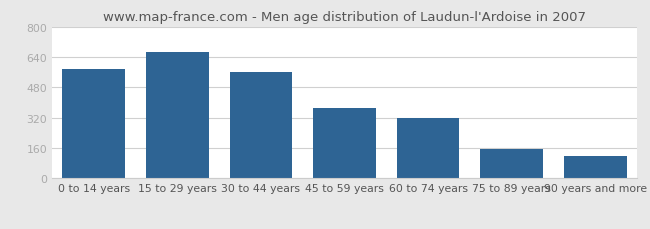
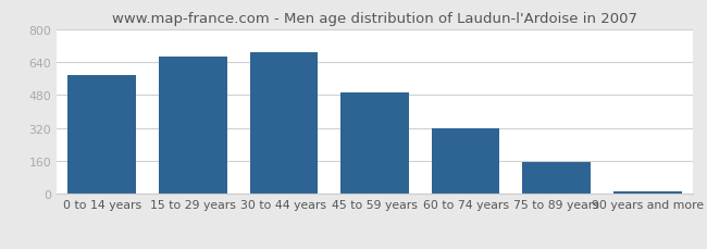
30 to 44 years: 560 -> 680
45 to 59 years: 370 -> 490
90 years and more: 120 -> 20
